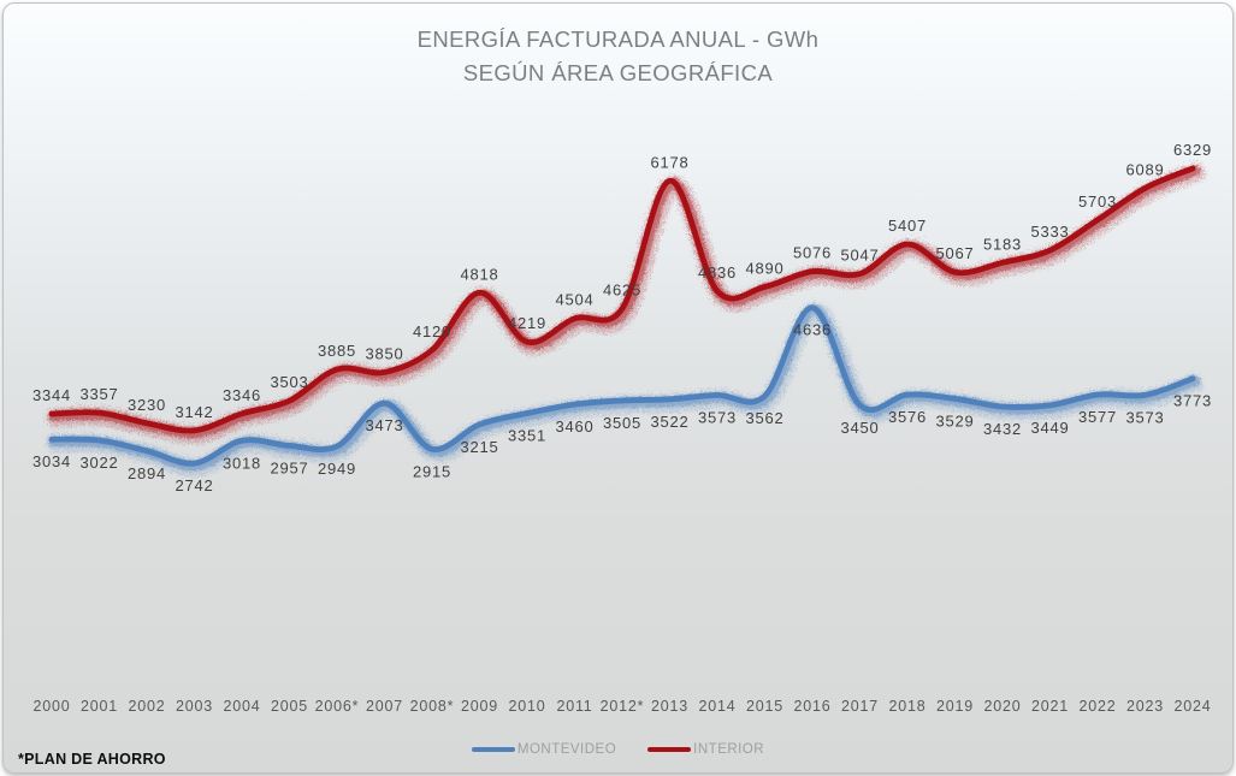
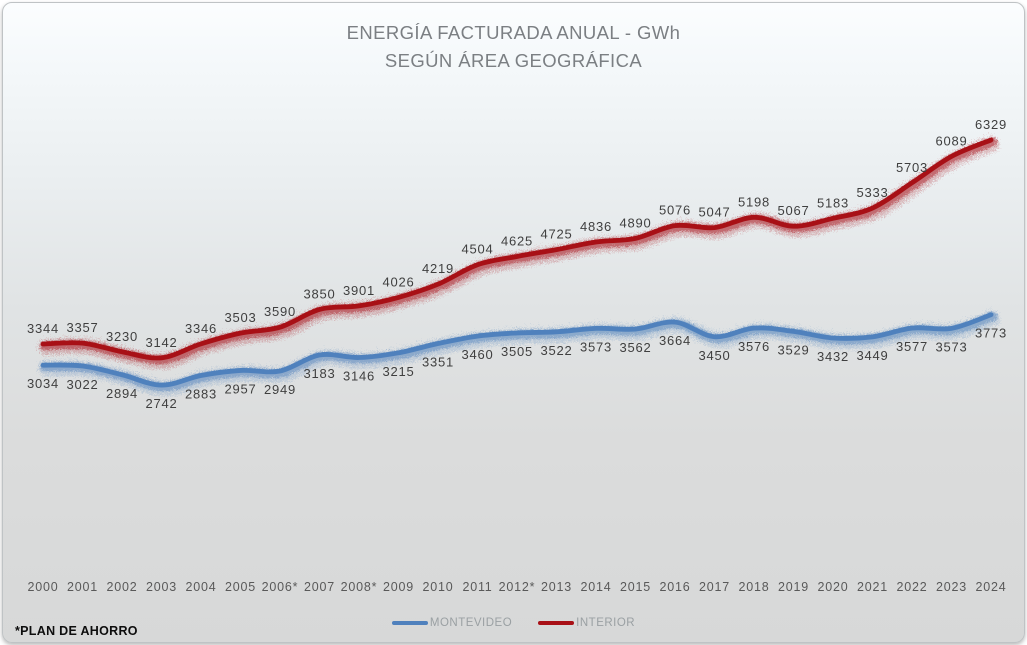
MONTEVIDEO/2004: 3018 -> 2883
INTERIOR/2006*: 3885 -> 3590
MONTEVIDEO/2007: 3473 -> 3183
MONTEVIDEO/2008*: 2915 -> 3146
INTERIOR/2008*: 4120 -> 3901
INTERIOR/2009: 4818 -> 4026
INTERIOR/2013: 6178 -> 4725
MONTEVIDEO/2016: 4636 -> 3664
INTERIOR/2018: 5407 -> 5198
